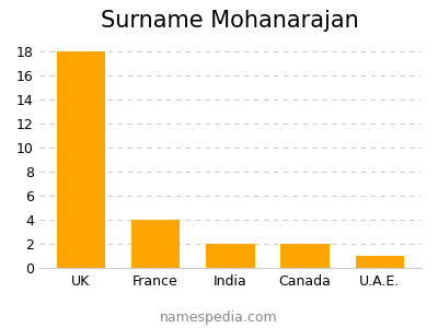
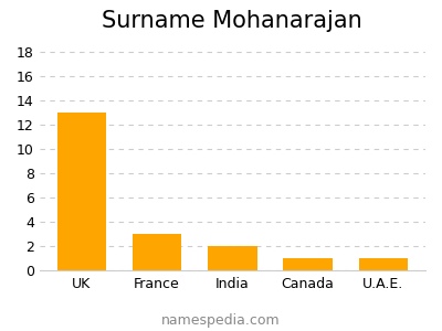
UK: 18 -> 13
France: 4 -> 3
Canada: 2 -> 1
